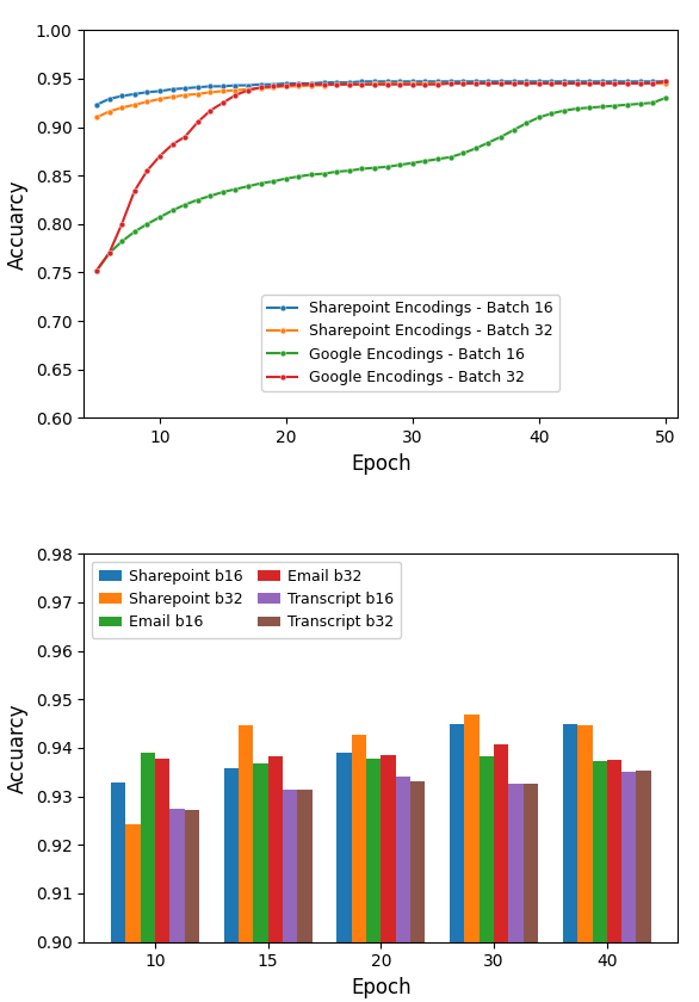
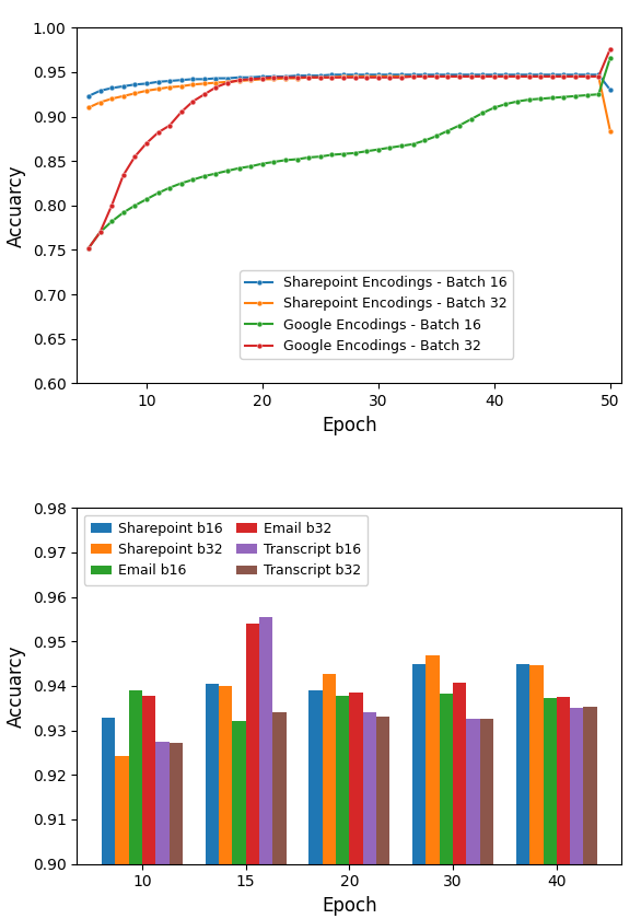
Sharepoint Encodings - Batch 16/50: 0.947 -> 0.930
Sharepoint Encodings - Batch 32/50: 0.945 -> 0.884
Google Encodings - Batch 16/50: 0.930 -> 0.966
Google Encodings - Batch 32/50: 0.947 -> 0.976
Sharepoint b16/15: 0.9358 -> 0.9405
Sharepoint b32/15: 0.9446 -> 0.9400
Email b16/15: 0.9368 -> 0.9320
Email b32/15: 0.9382 -> 0.9540
Transcript b16/15: 0.9315 -> 0.9555
Transcript b32/15: 0.9315 -> 0.9340
